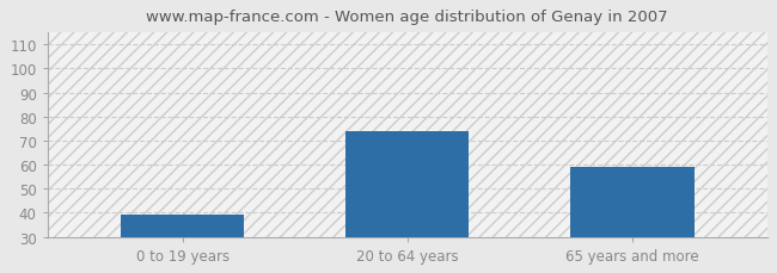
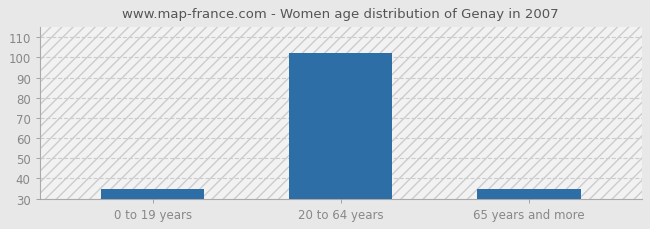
0 to 19 years: 39 -> 35
20 to 64 years: 74 -> 102
65 years and more: 59 -> 35
